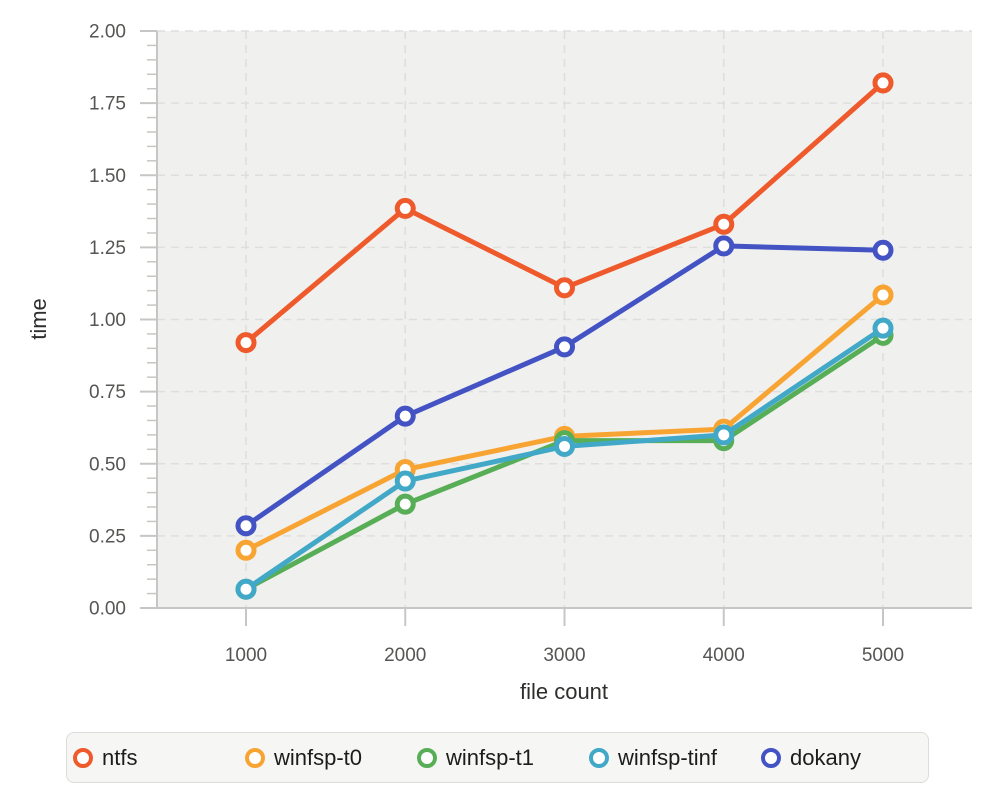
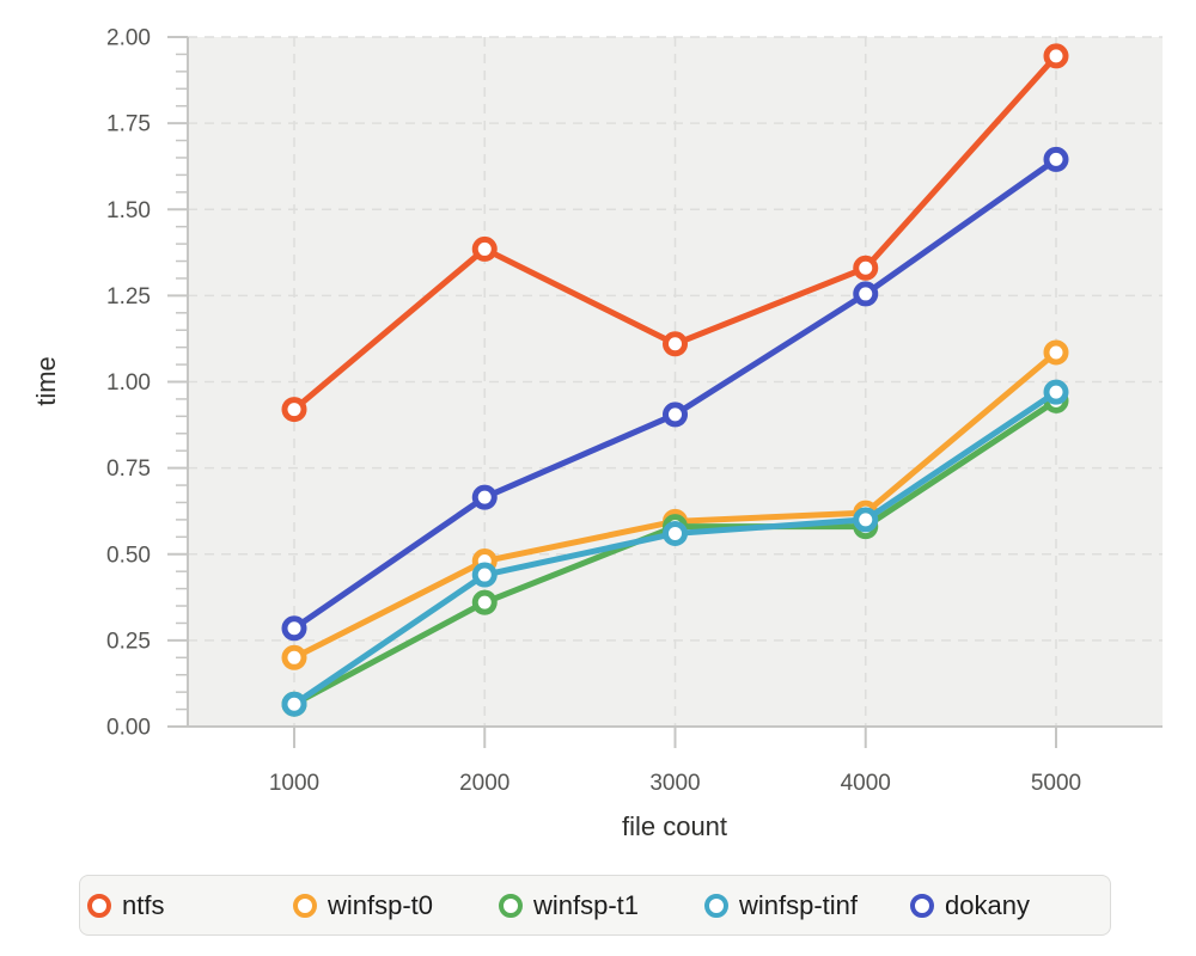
ntfs/5000: 1.82 -> 1.95
dokany/5000: 1.24 -> 1.65
